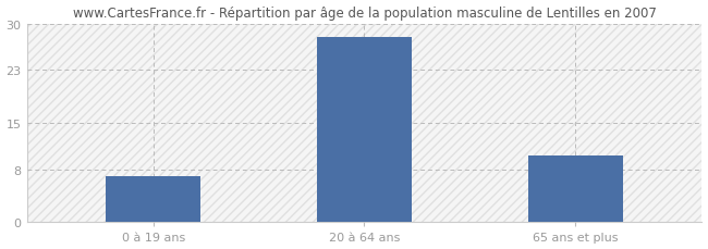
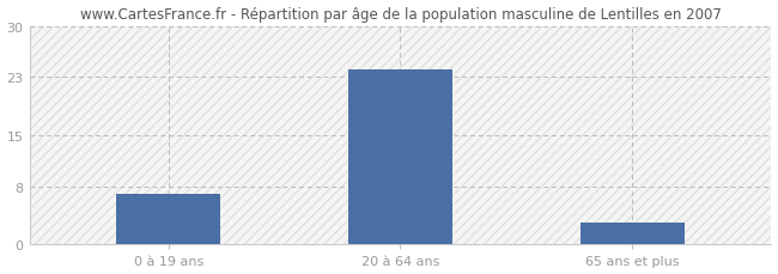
20 à 64 ans: 28 -> 24
65 ans et plus: 10 -> 3
